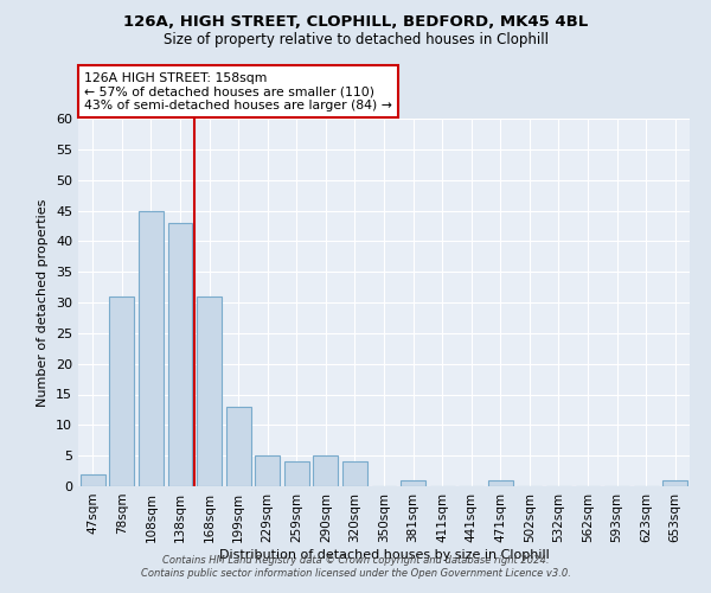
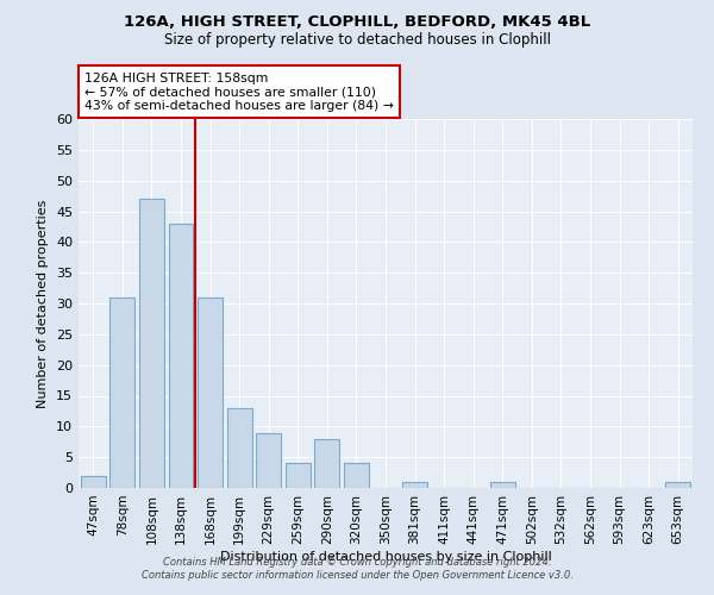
108sqm: 45 -> 47
229sqm: 5 -> 9
290sqm: 5 -> 8
